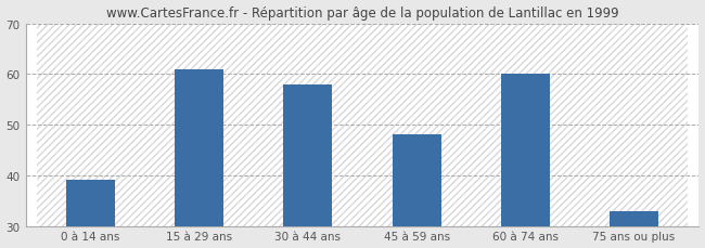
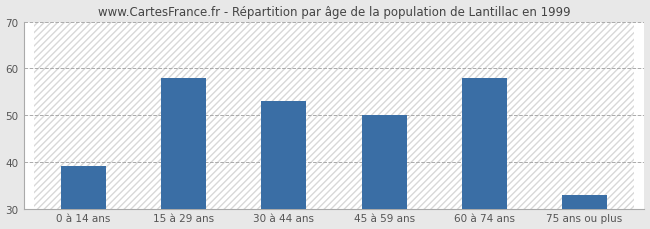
15 à 29 ans: 61 -> 58
30 à 44 ans: 58 -> 53
45 à 59 ans: 48 -> 50
60 à 74 ans: 60 -> 58
